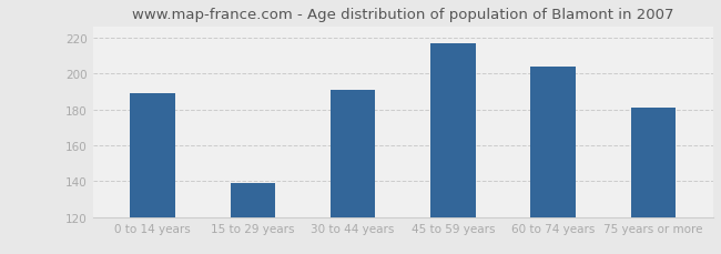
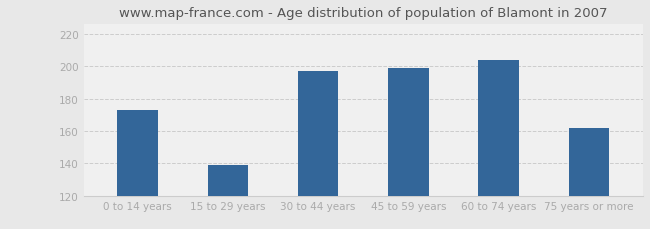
0 to 14 years: 189 -> 173
30 to 44 years: 191 -> 197
45 to 59 years: 217 -> 199
75 years or more: 181 -> 162
